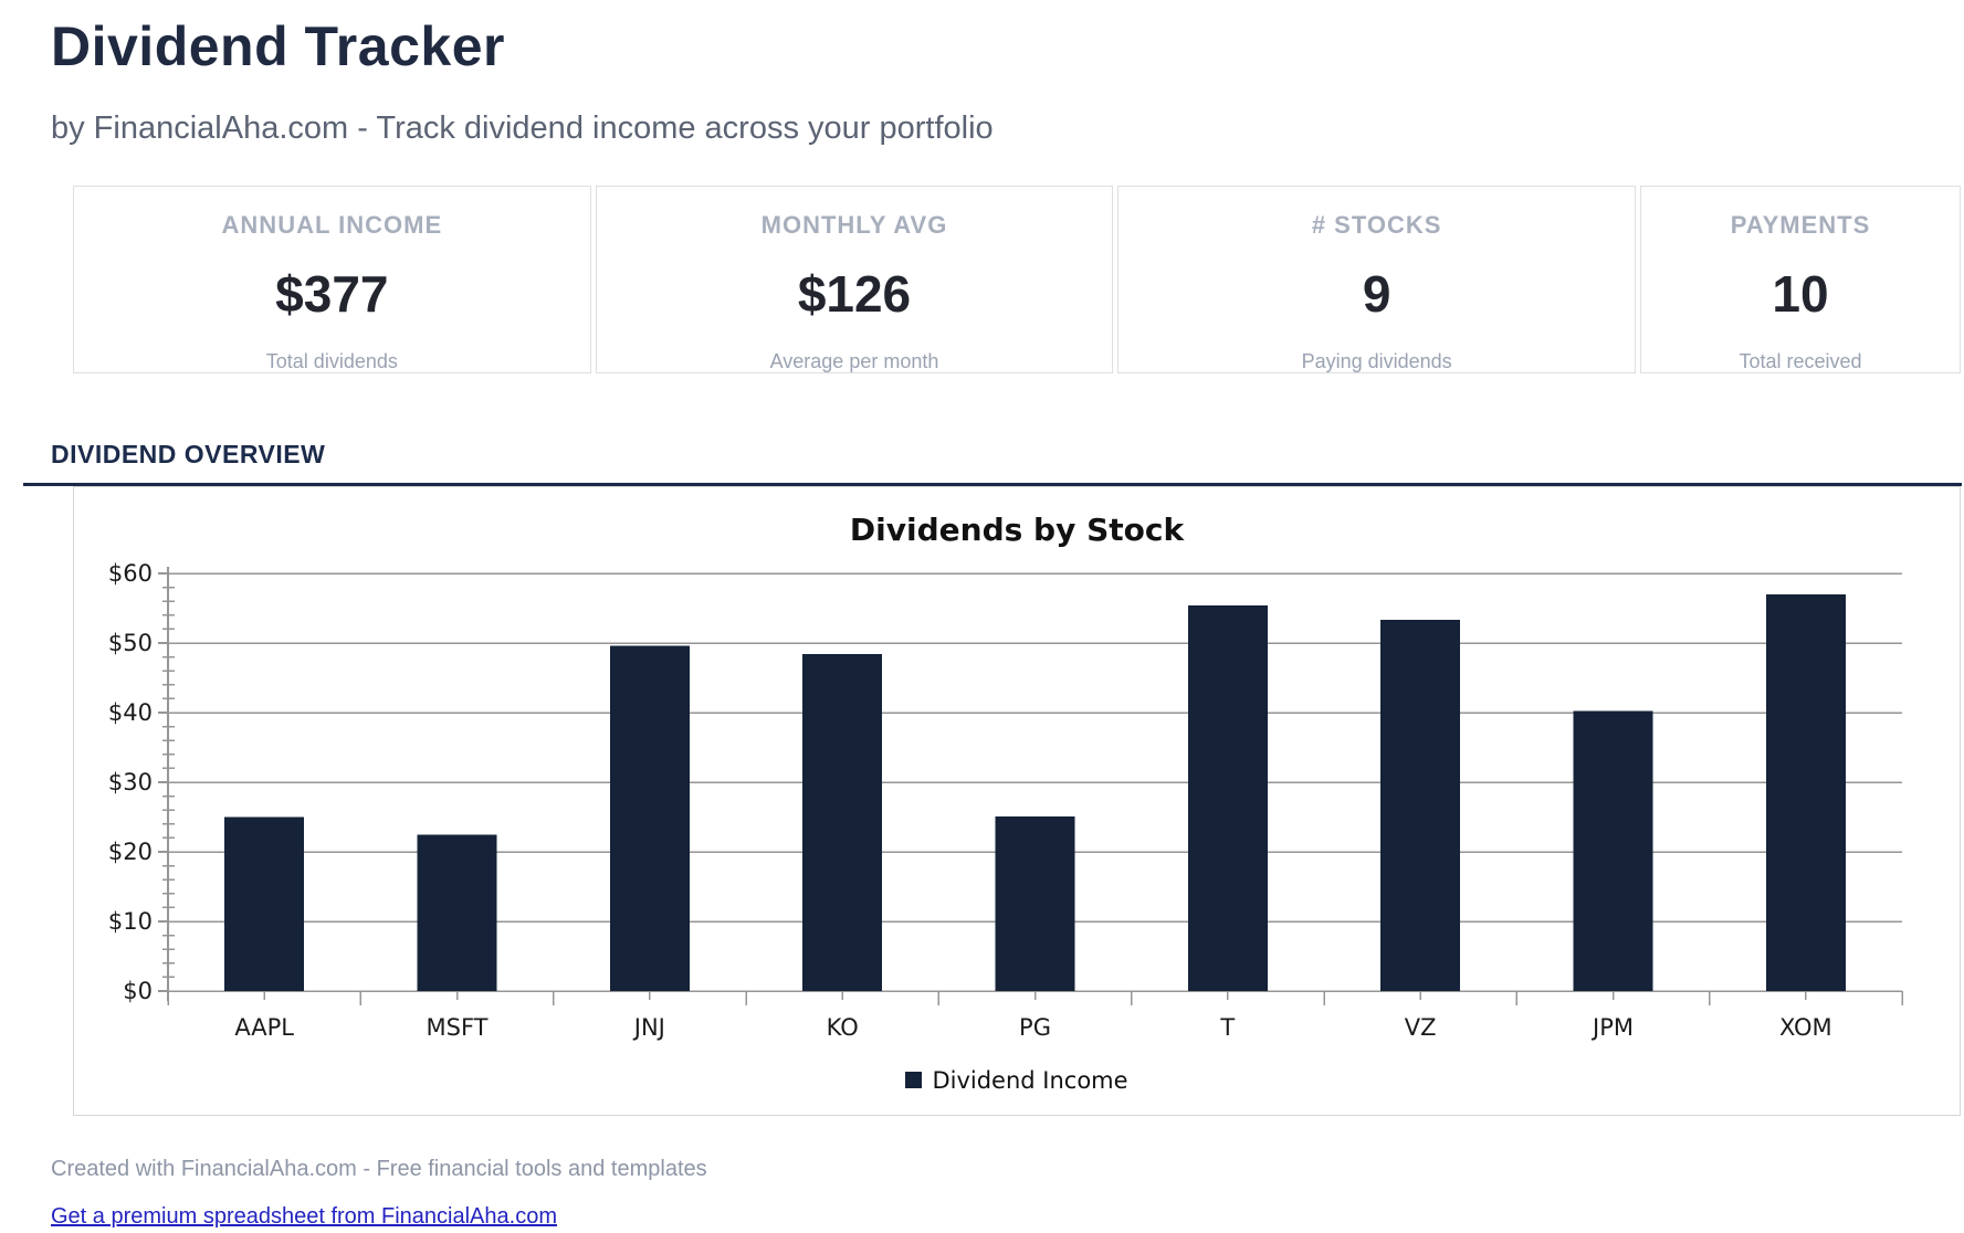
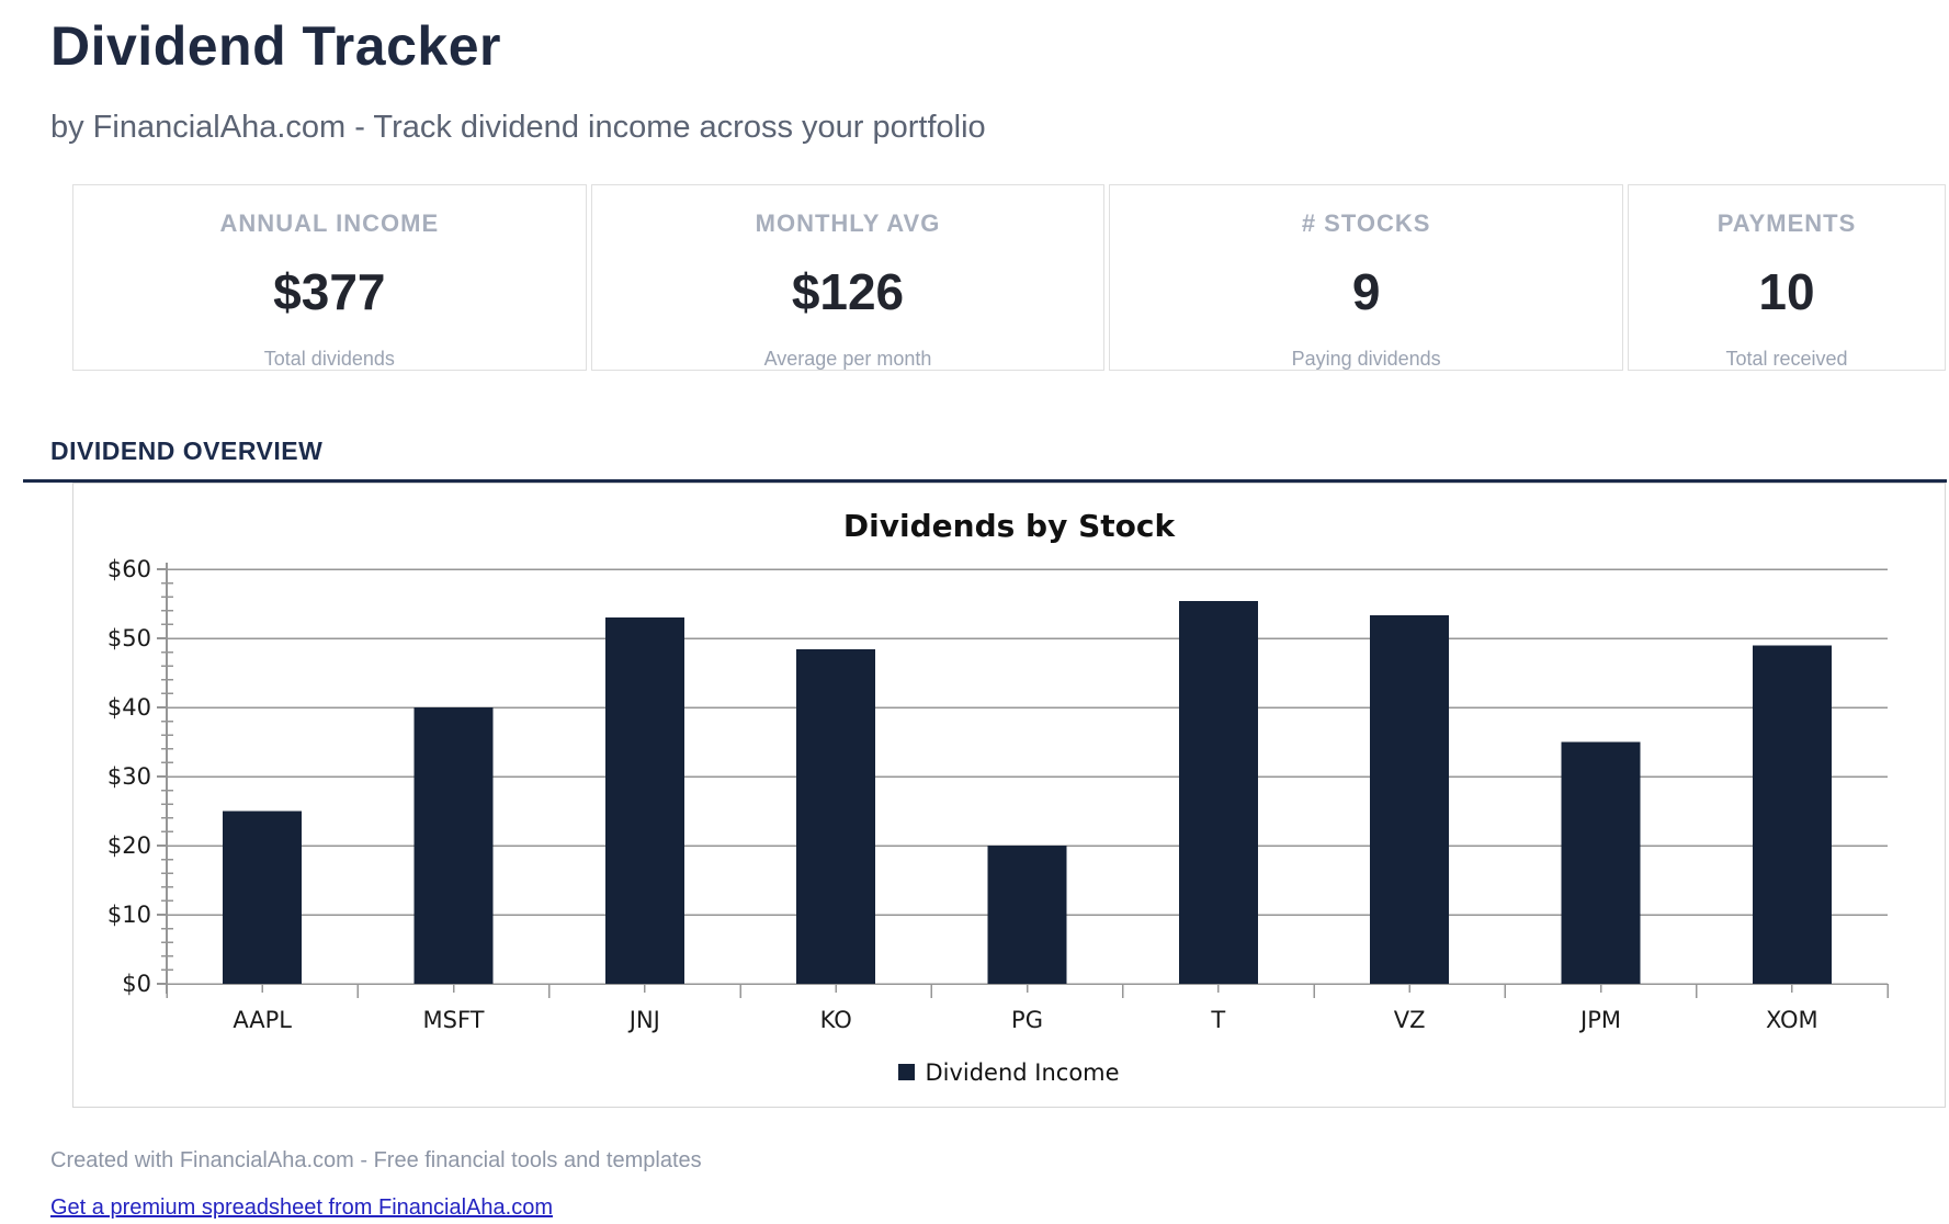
MSFT: $22 -> $40
JNJ: $50 -> $53
PG: $25 -> $20
JPM: $40 -> $35
XOM: $57 -> $49
